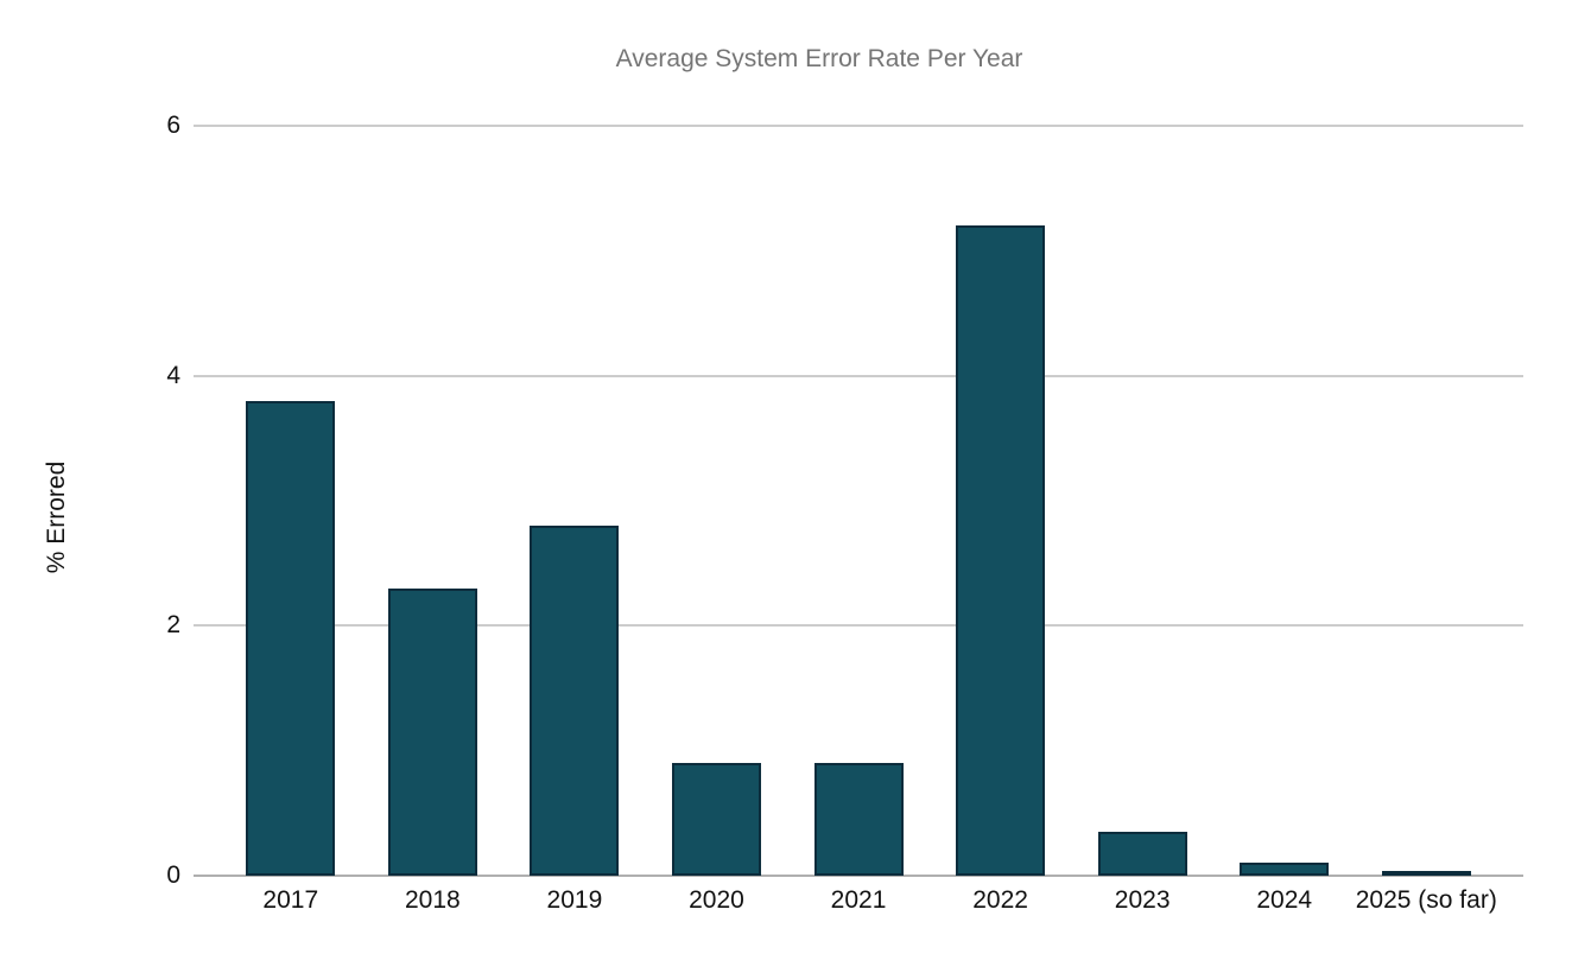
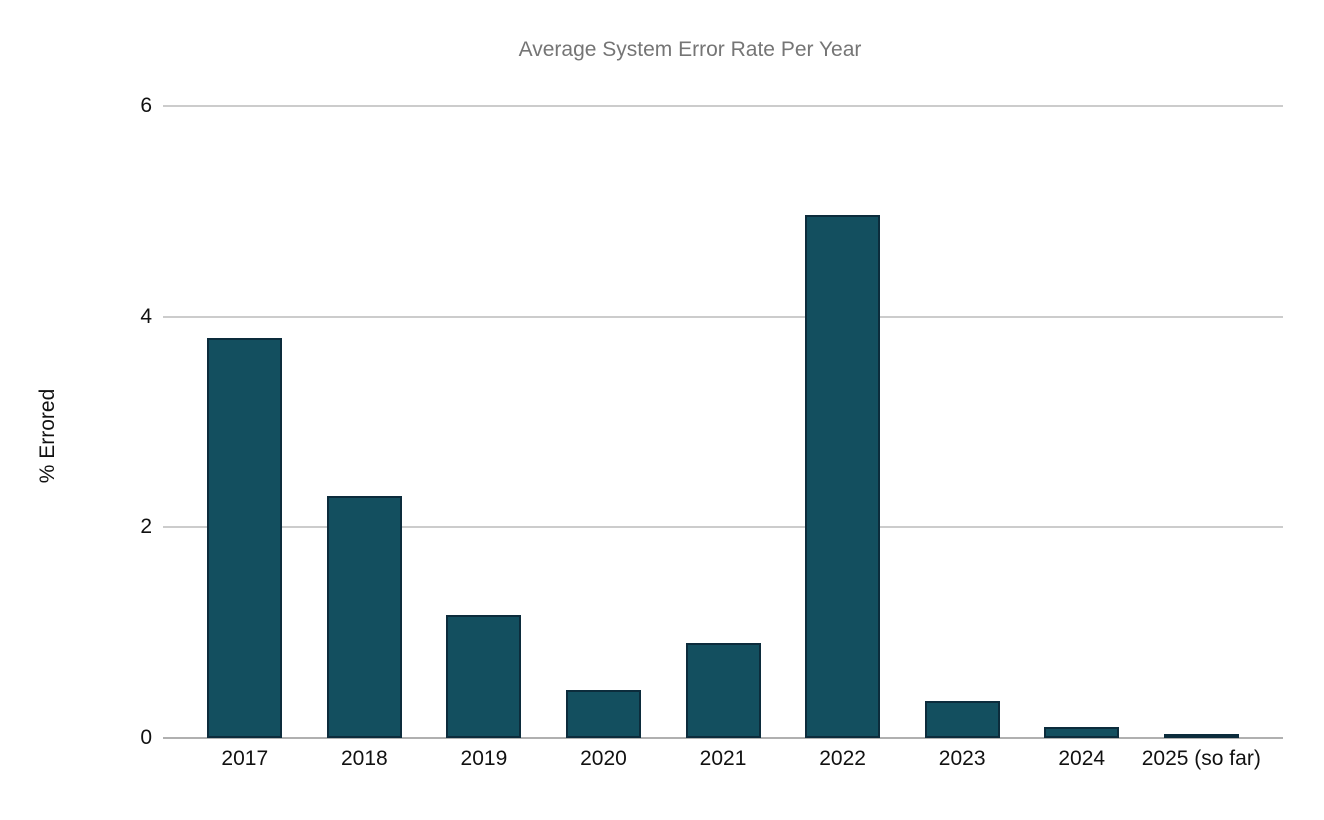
2019: 2.80 -> 1.17
2020: 0.90 -> 0.46
2022: 5.20 -> 4.97
